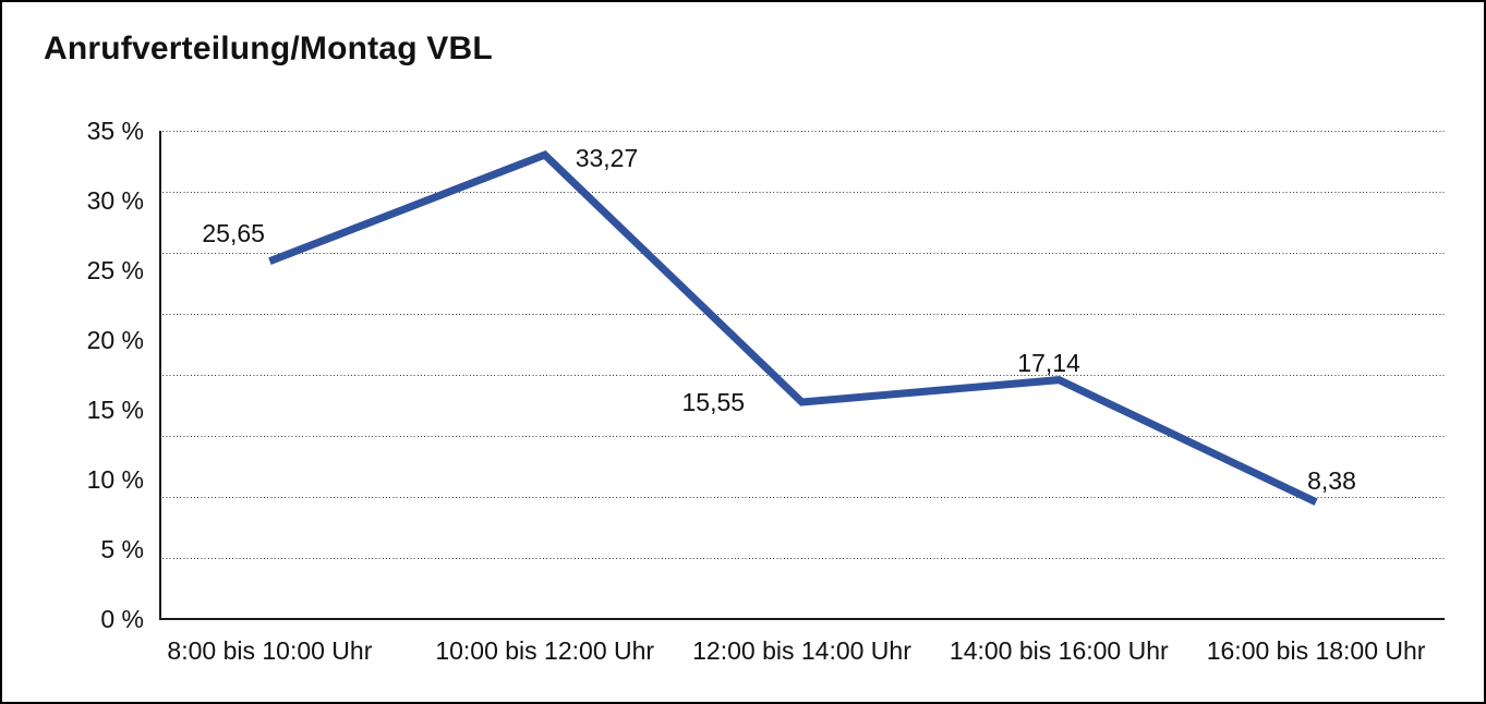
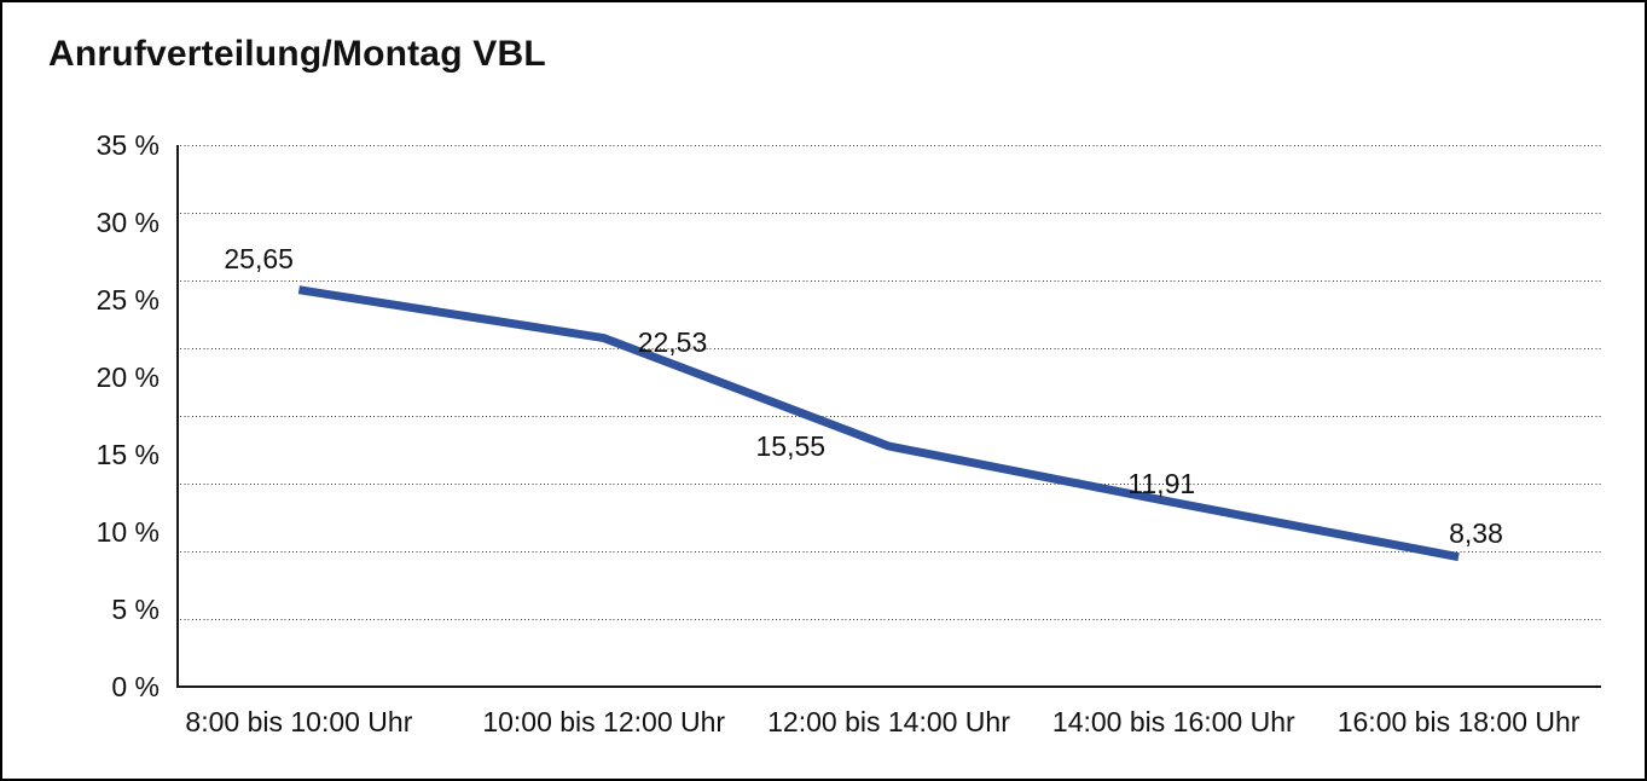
10:00 bis 12:00 Uhr: 33,27 -> 22,53
14:00 bis 16:00 Uhr: 17,14 -> 11,91
